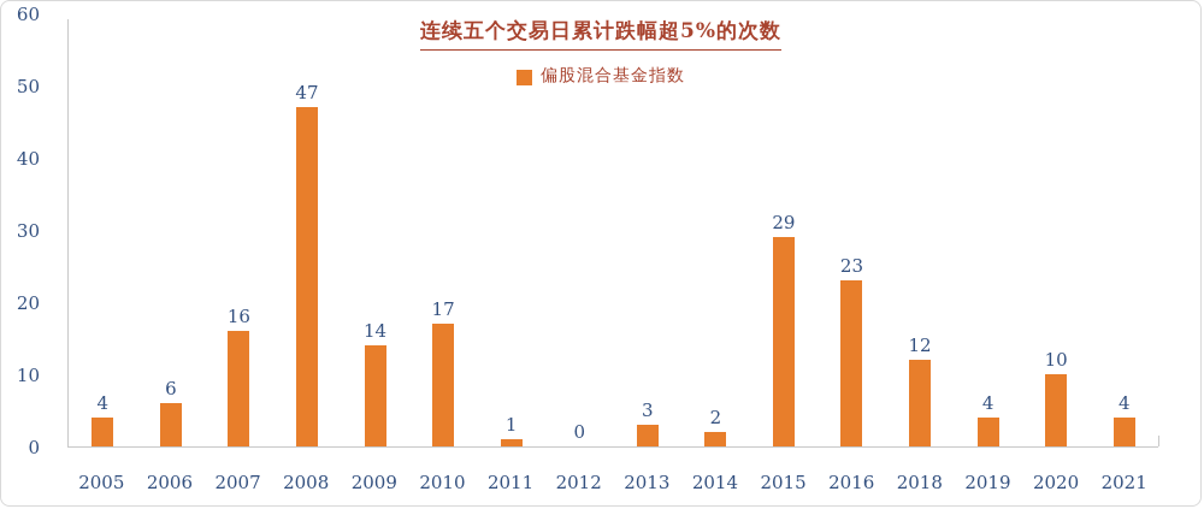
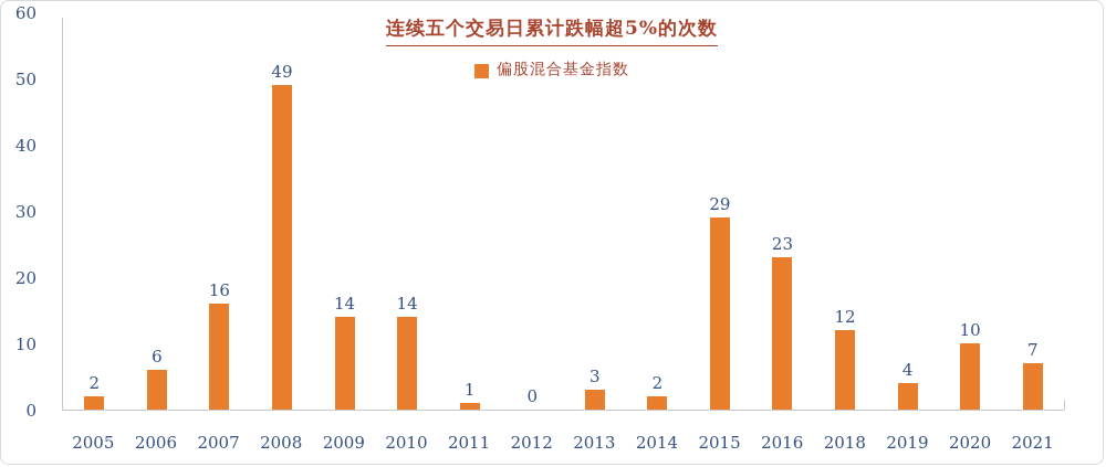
2005: 4 -> 2
2008: 47 -> 49
2010: 17 -> 14
2021: 4 -> 7
